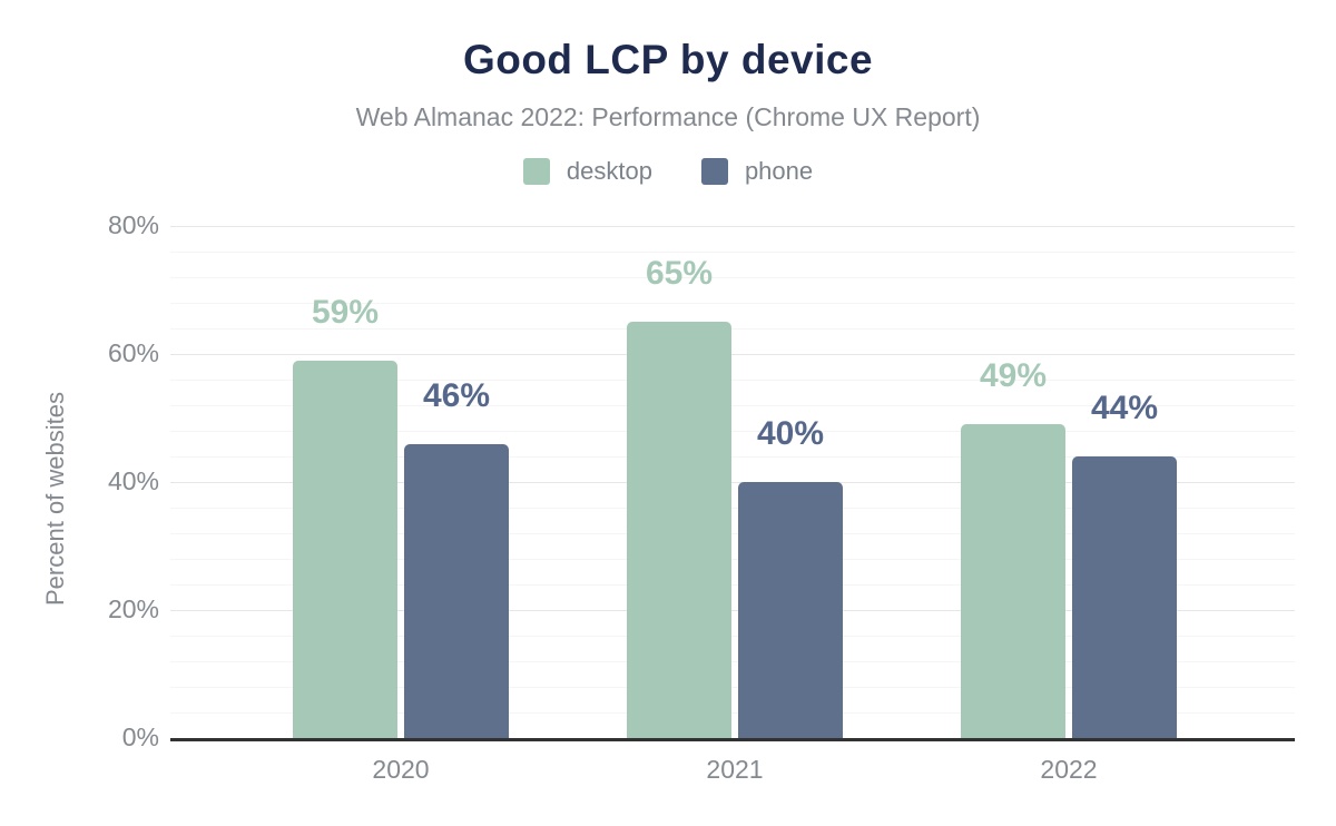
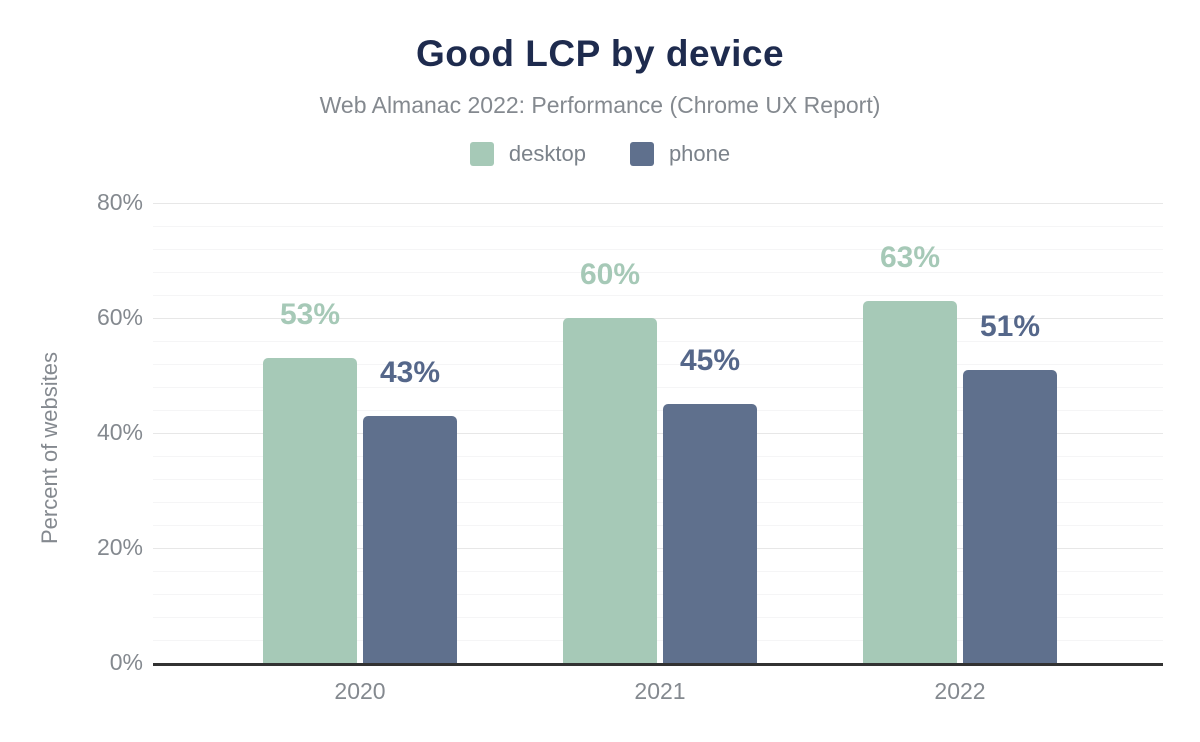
desktop/2020: 59% -> 53%
phone/2020: 46% -> 43%
desktop/2021: 65% -> 60%
phone/2021: 40% -> 45%
desktop/2022: 49% -> 63%
phone/2022: 44% -> 51%
